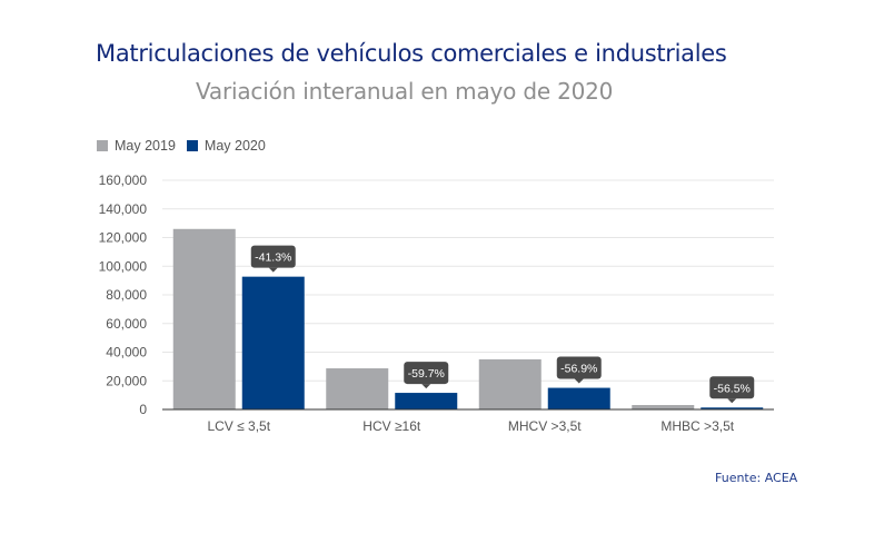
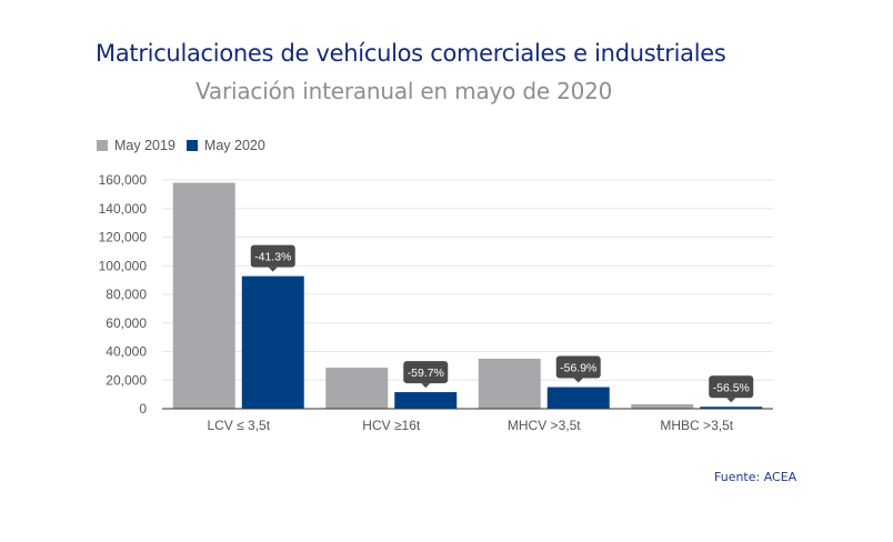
May 2019/LCV ≤ 3,5t: 126000 -> 158000
